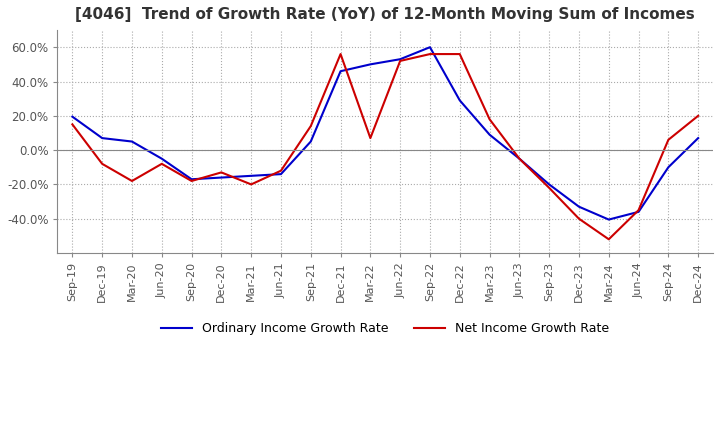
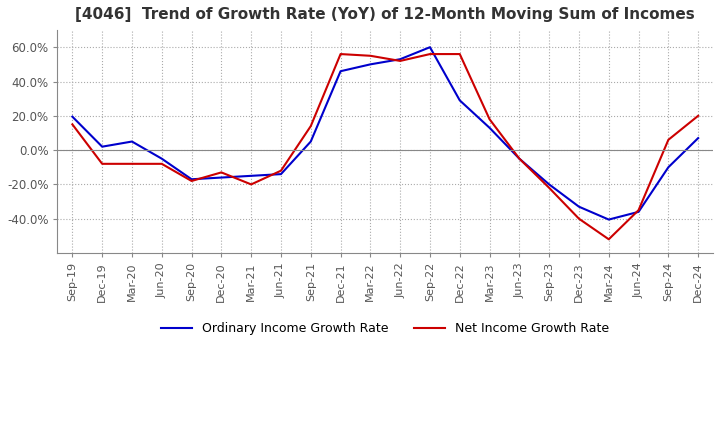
Ordinary Income Growth Rate/Dec-19: 7% -> 2%
Net Income Growth Rate/Mar-20: -18% -> -8%
Net Income Growth Rate/Mar-22: 7% -> 55%
Ordinary Income Growth Rate/Mar-23: 9% -> 13%
